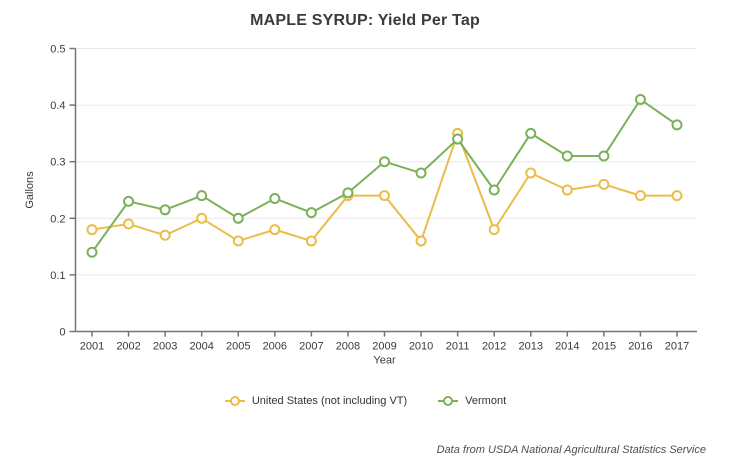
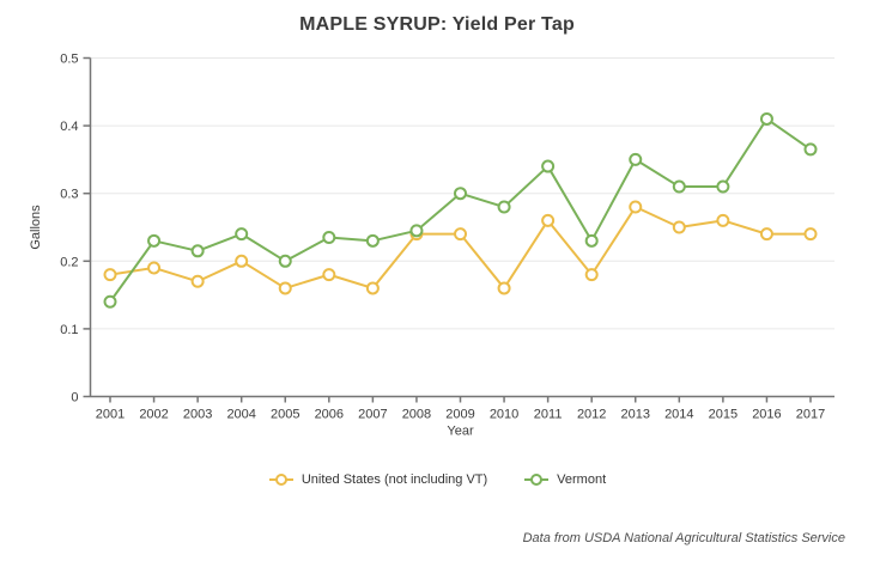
Vermont/2007: 0.21 -> 0.23
United States (not including VT)/2011: 0.35 -> 0.26
Vermont/2012: 0.25 -> 0.23
